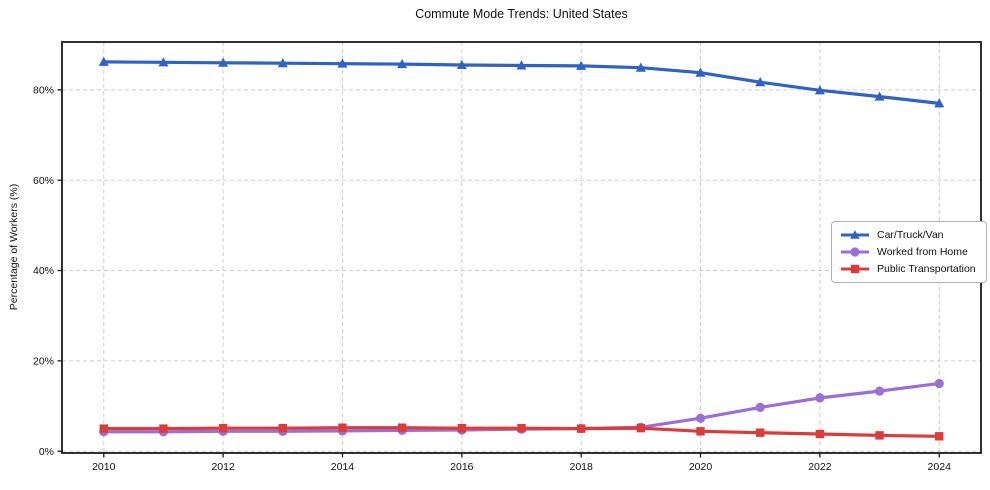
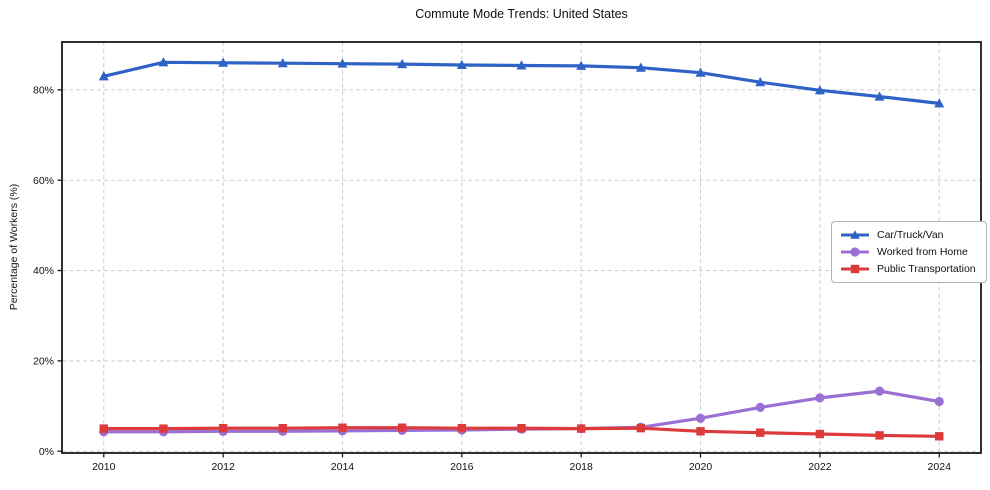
Car/Truck/Van/2010: 86% -> 83%
Worked from Home/2024: 15% -> 11%
